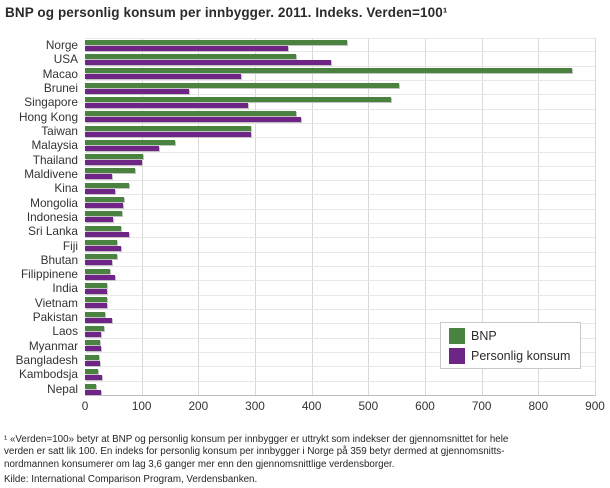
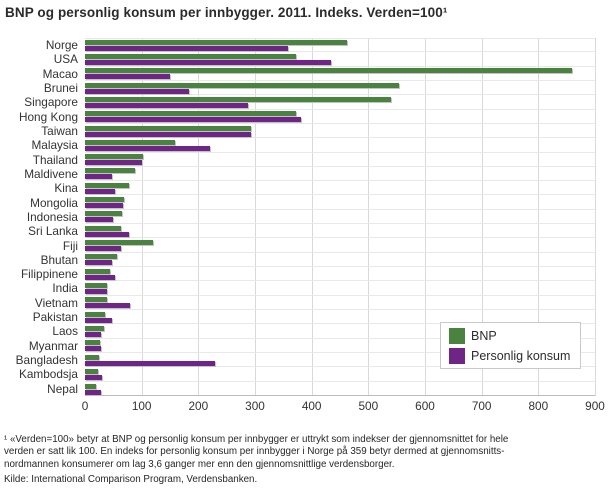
Personlig konsum/Macao: 280 -> 150
Personlig konsum/Malaysia: 130 -> 220
BNP/Fiji: 60 -> 120
Personlig konsum/Vietnam: 40 -> 80
Personlig konsum/Bangladesh: 30 -> 230
